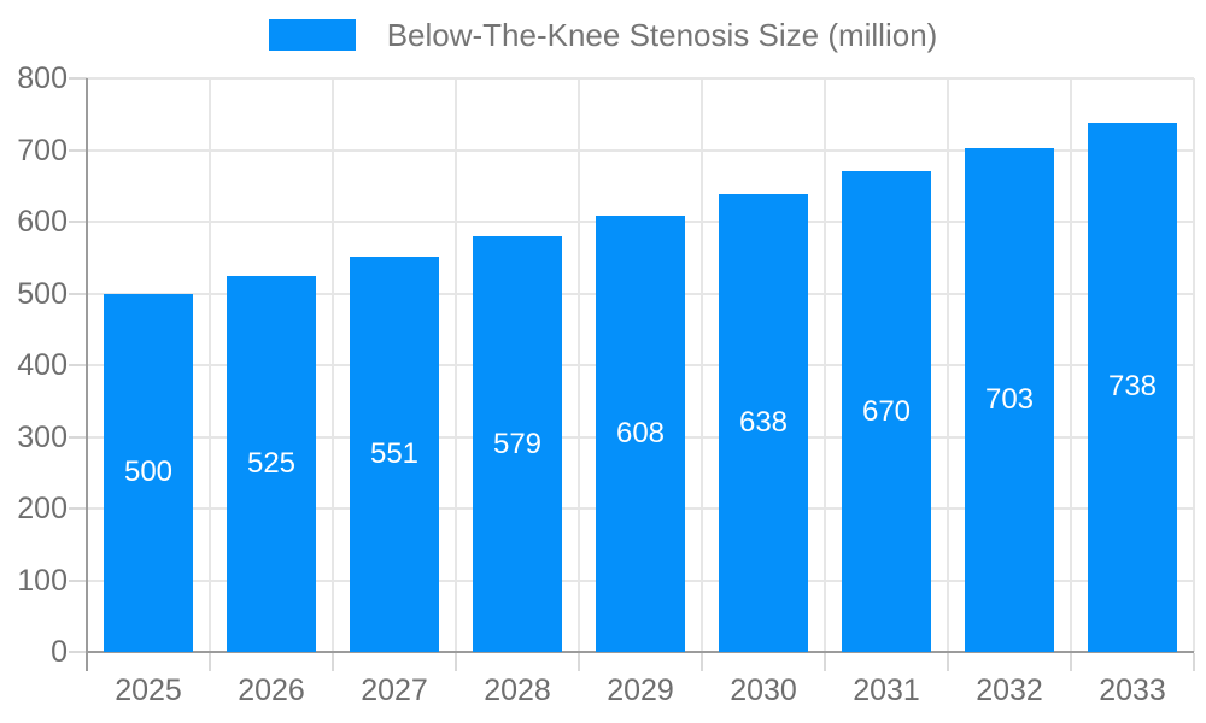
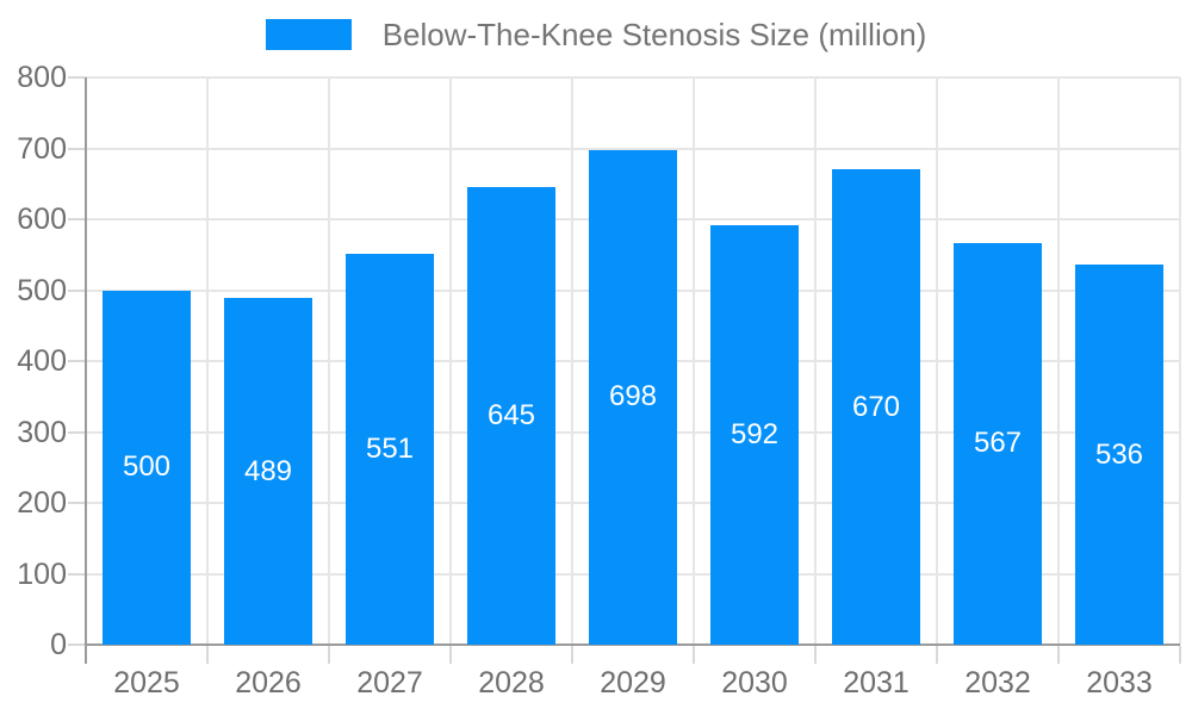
2026: 525 -> 489
2028: 579 -> 645
2029: 608 -> 698
2030: 638 -> 592
2032: 703 -> 567
2033: 738 -> 536
